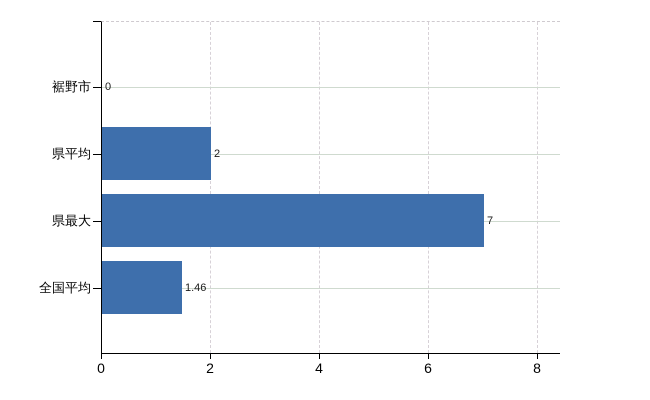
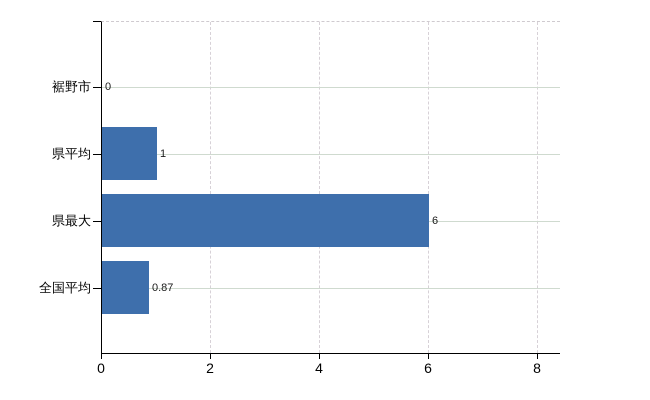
県平均: 2 -> 1
県最大: 7 -> 6
全国平均: 1.46 -> 0.87
